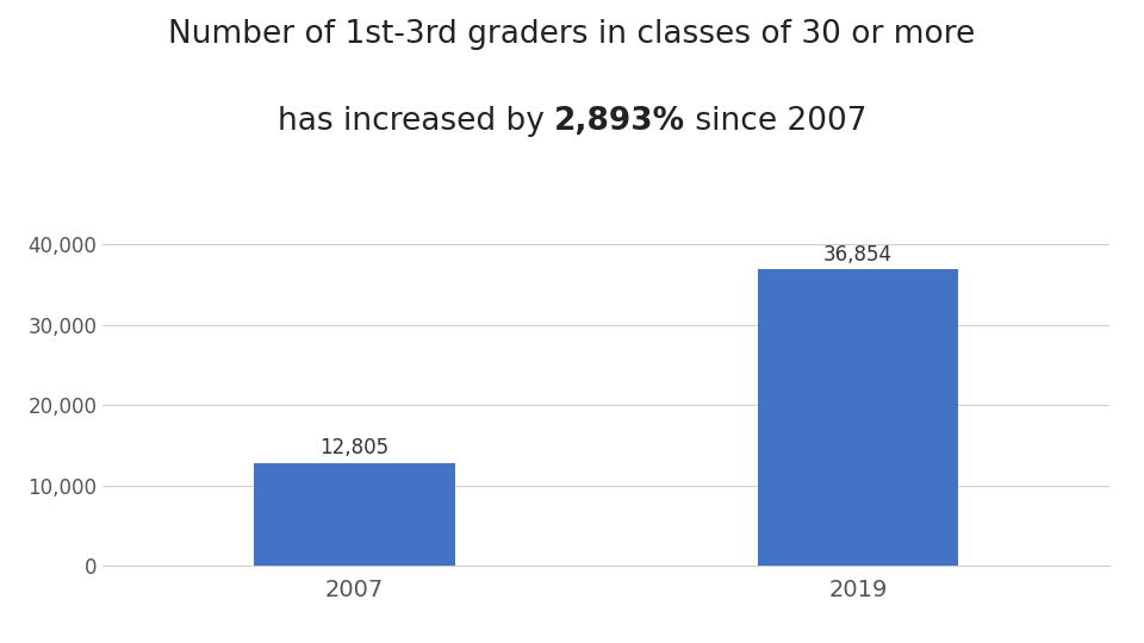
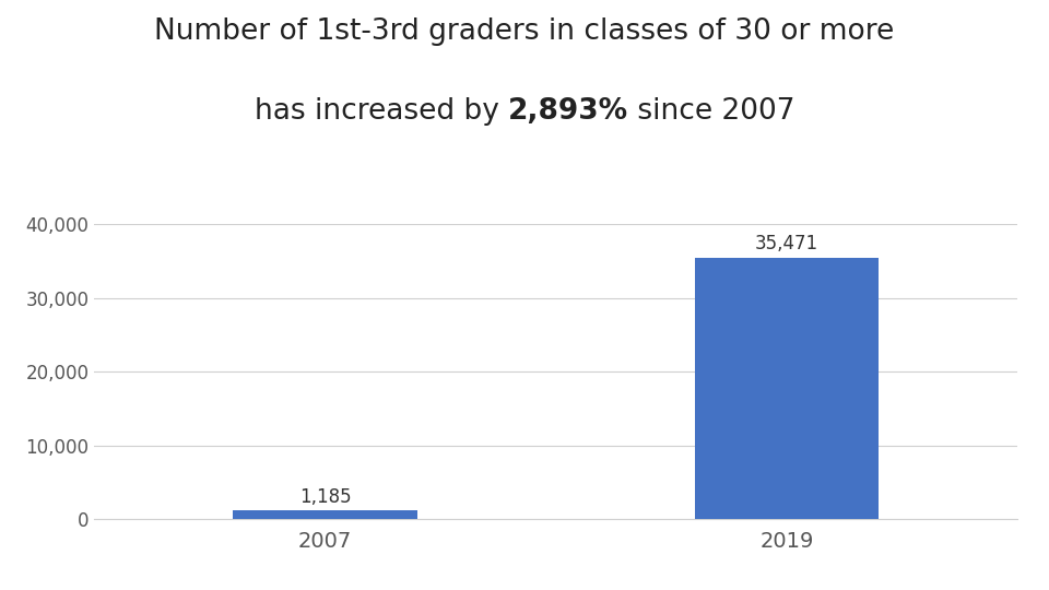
2007: 12,805 -> 1,185
2019: 36,854 -> 35,471
